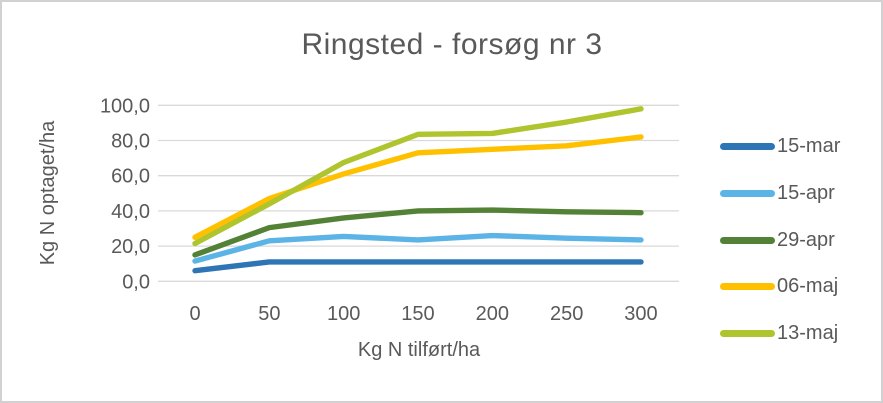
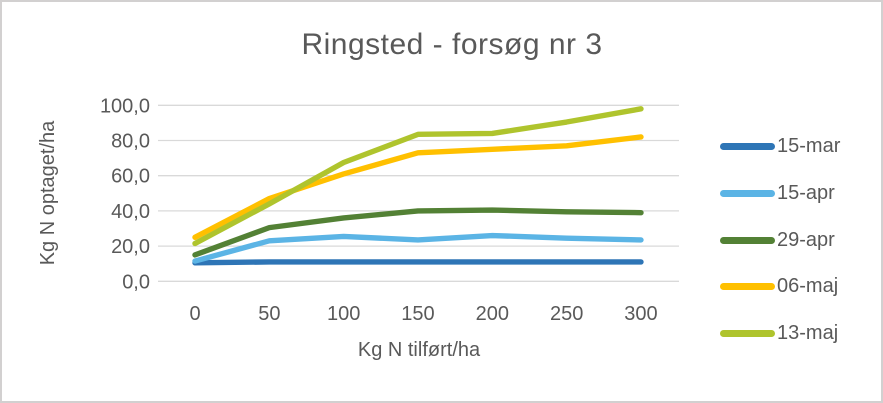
15-mar/0: 6 -> 10
